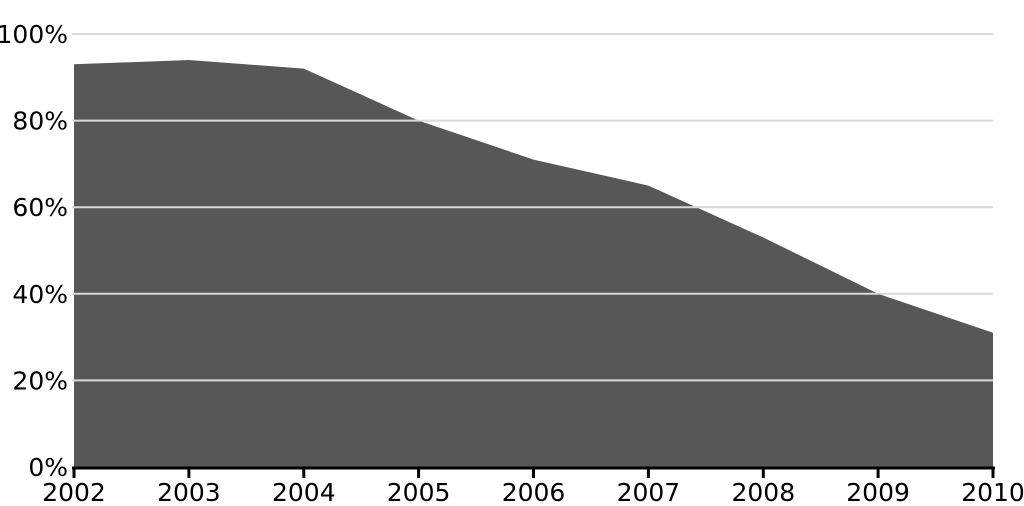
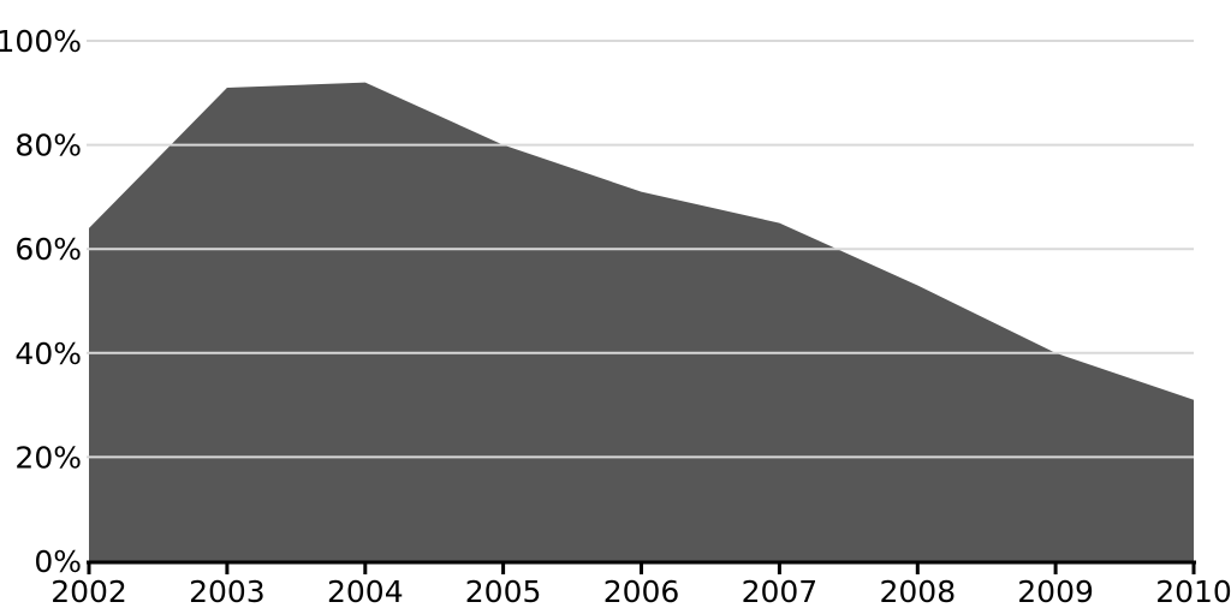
2002: 93% -> 64%
2003: 94% -> 91%
